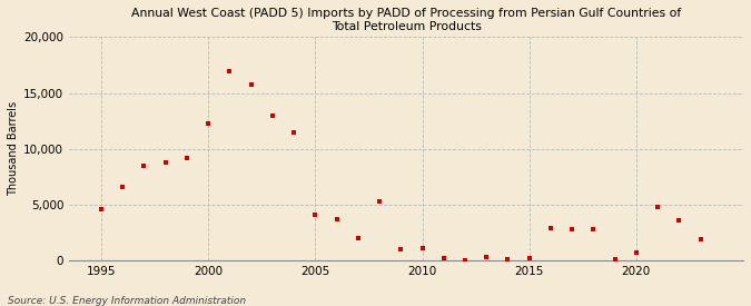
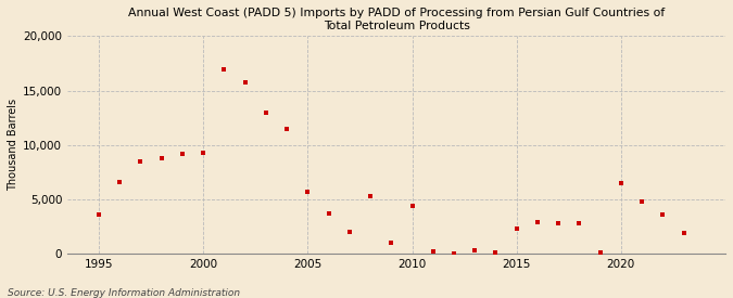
1995: 4,600 -> 3,600
2000: 12,300 -> 9,300
2005: 4,100 -> 5,700
2010: 1,100 -> 4,400
2015: 200 -> 2,300
2020: 700 -> 6,500
